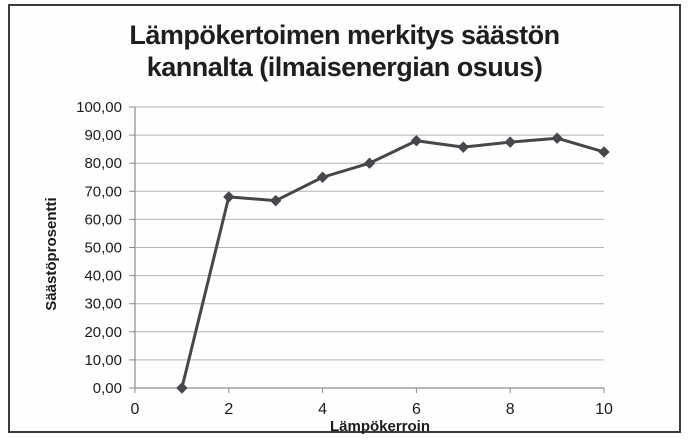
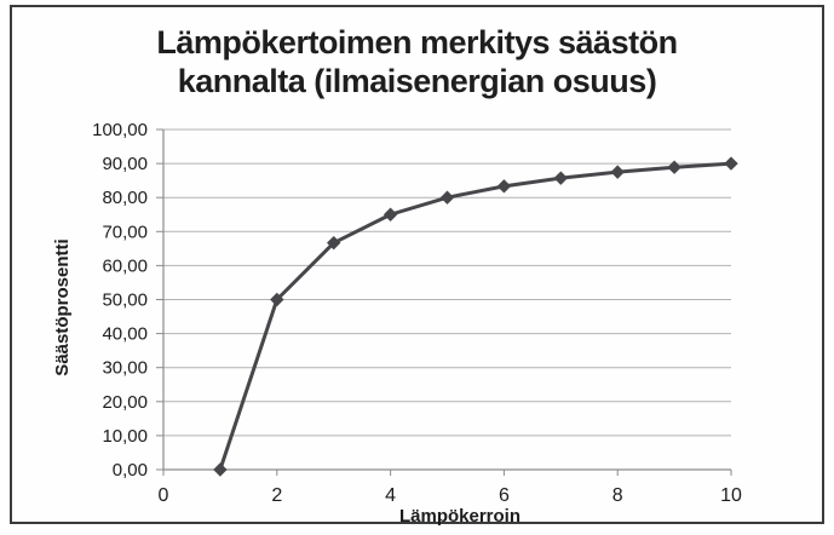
2: 68 -> 50
6: 88 -> 83
10: 84 -> 90
